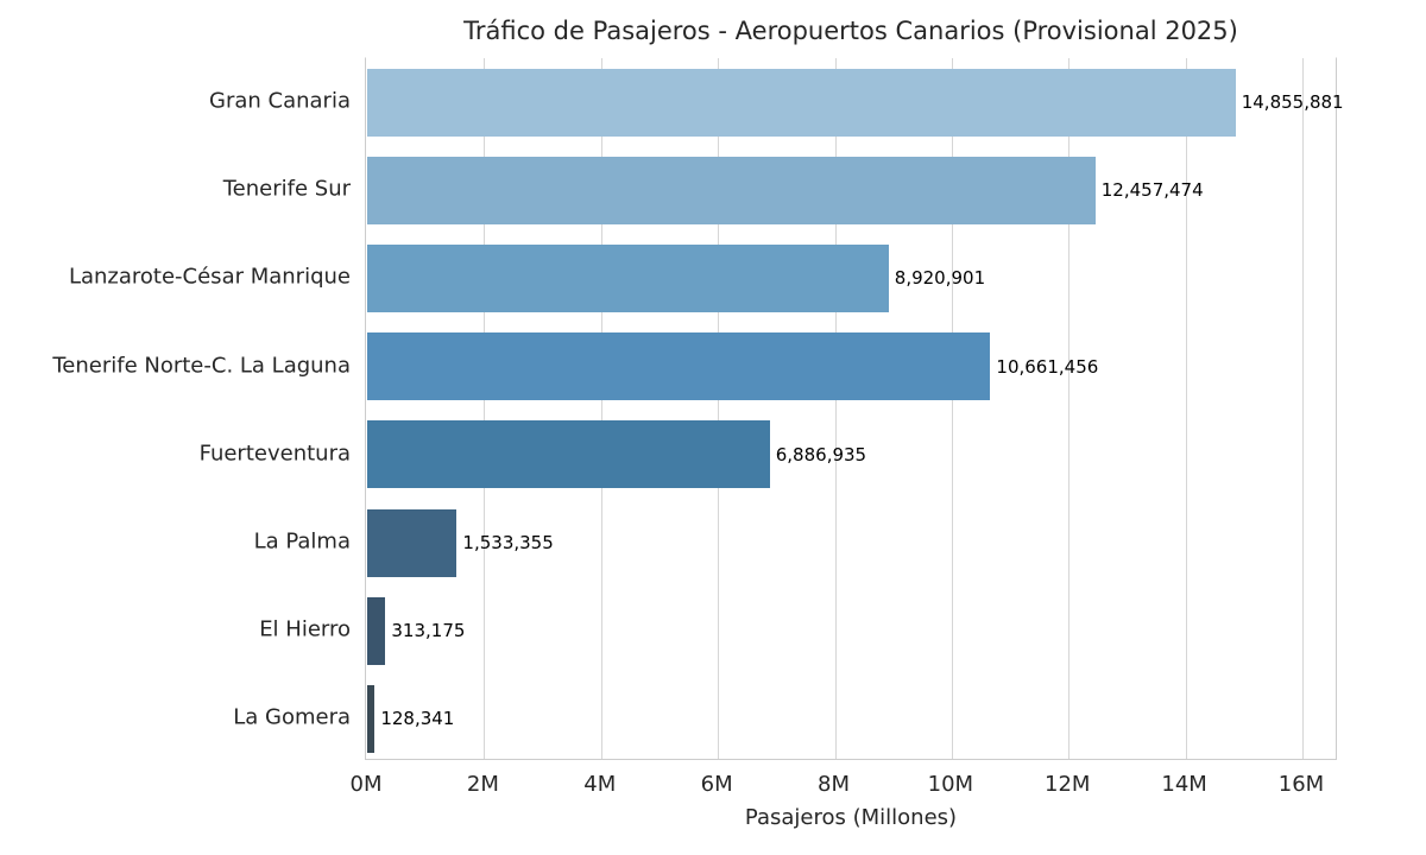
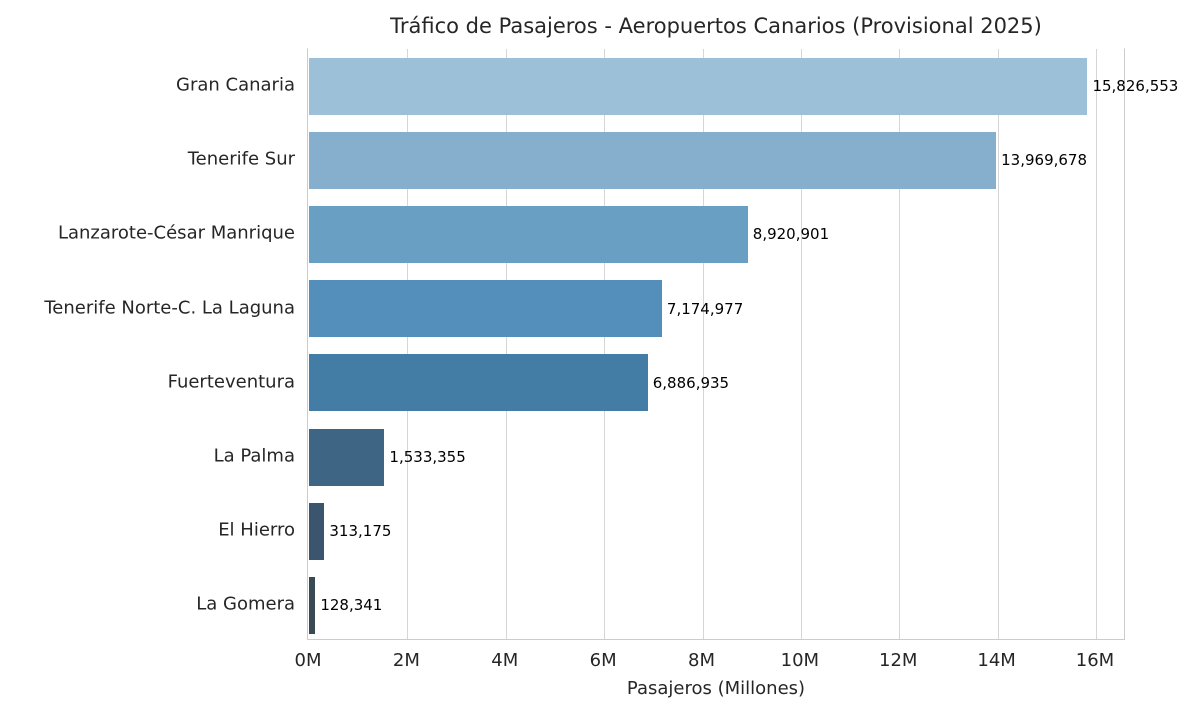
Gran Canaria: 14,855,881 -> 15,826,553
Tenerife Sur: 12,457,474 -> 13,969,678
Tenerife Norte-C. La Laguna: 10,661,456 -> 7,174,977
